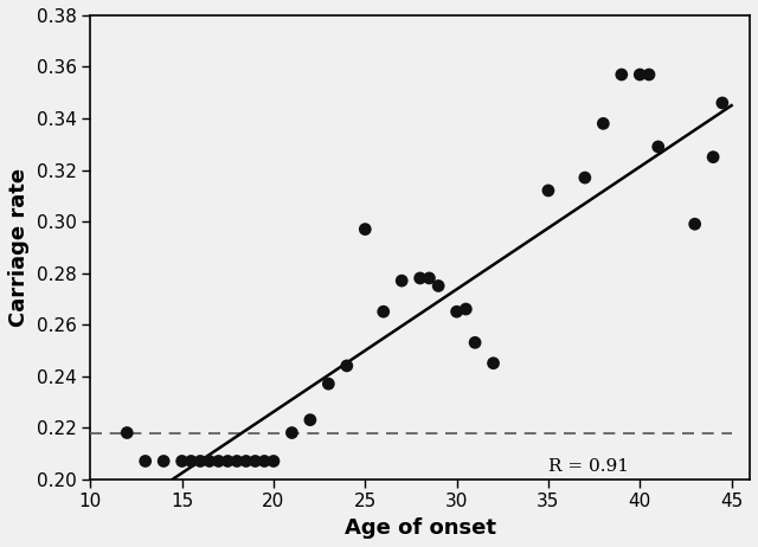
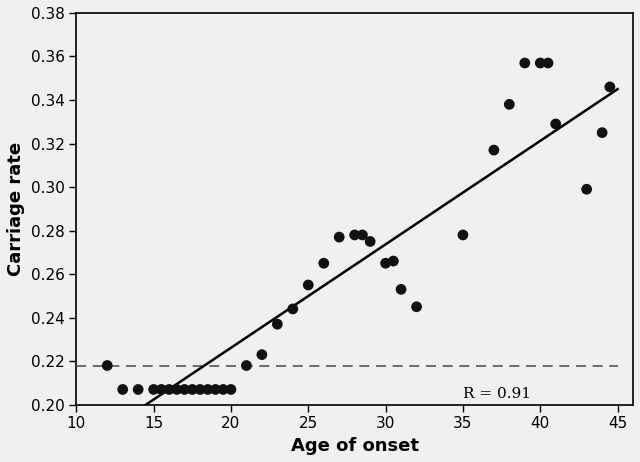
25: 0.297 -> 0.255
35: 0.312 -> 0.278
